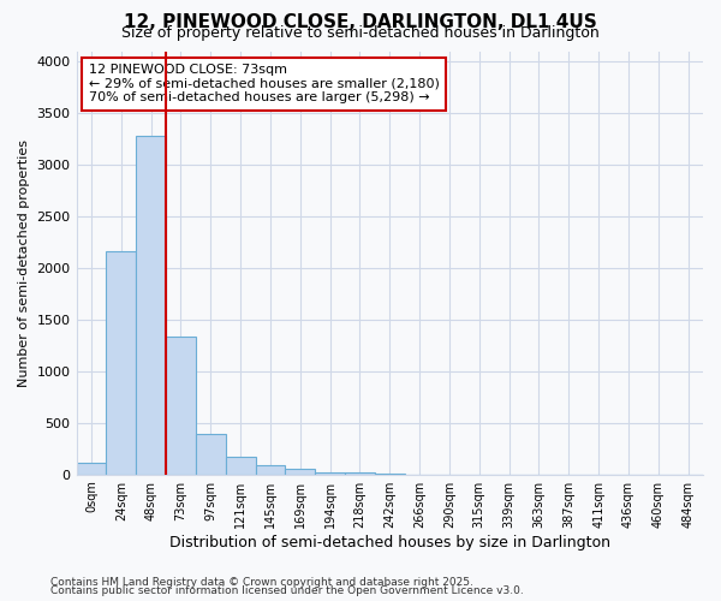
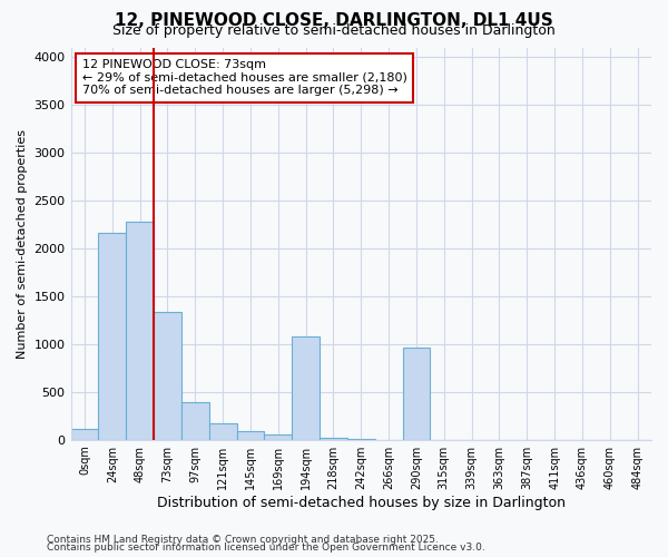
48sqm: 3280 -> 2280
194sqm: 20 -> 1080
290sqm: 0 -> 960
